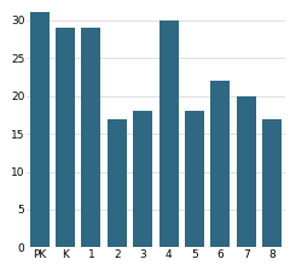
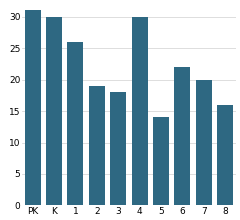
K: 29 -> 30
1: 29 -> 26
2: 17 -> 19
5: 18 -> 14
8: 17 -> 16
